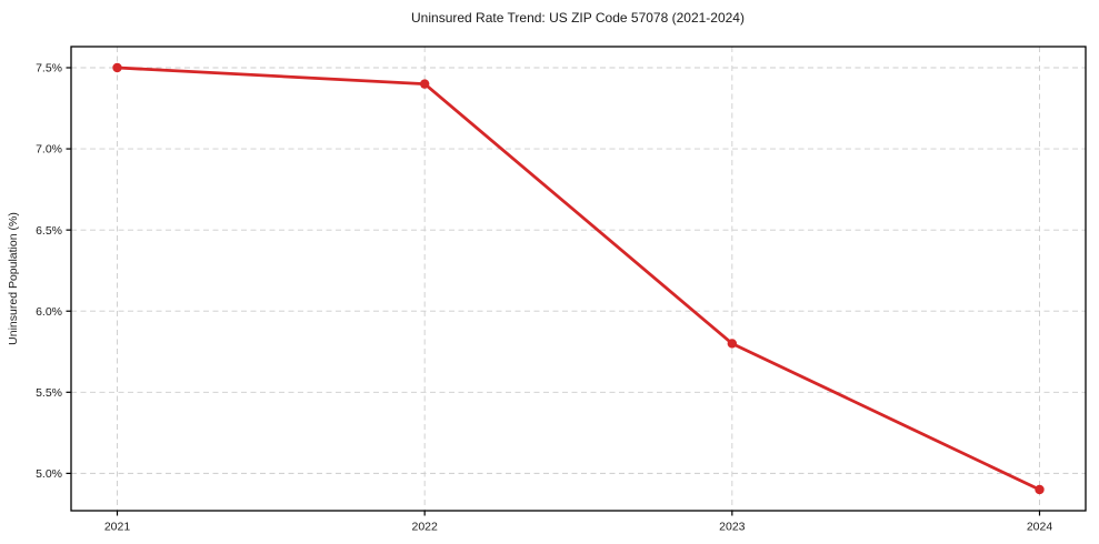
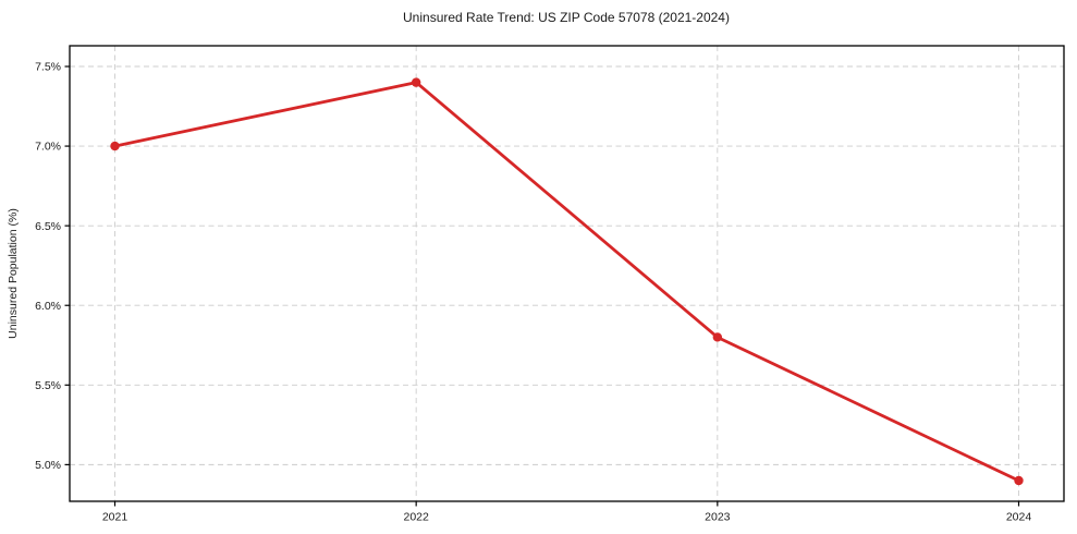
2021: 7.5% -> 7.0%
